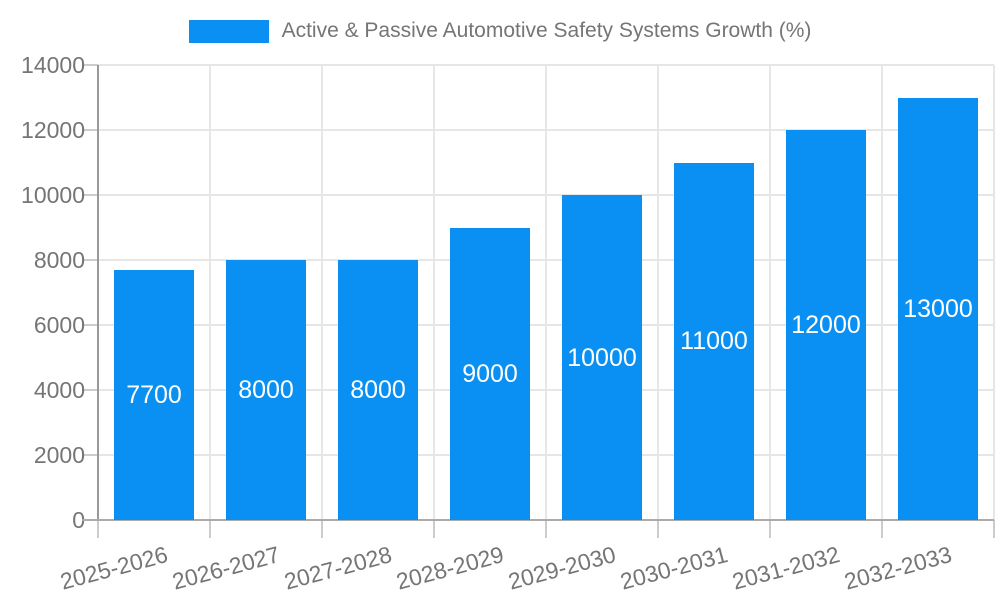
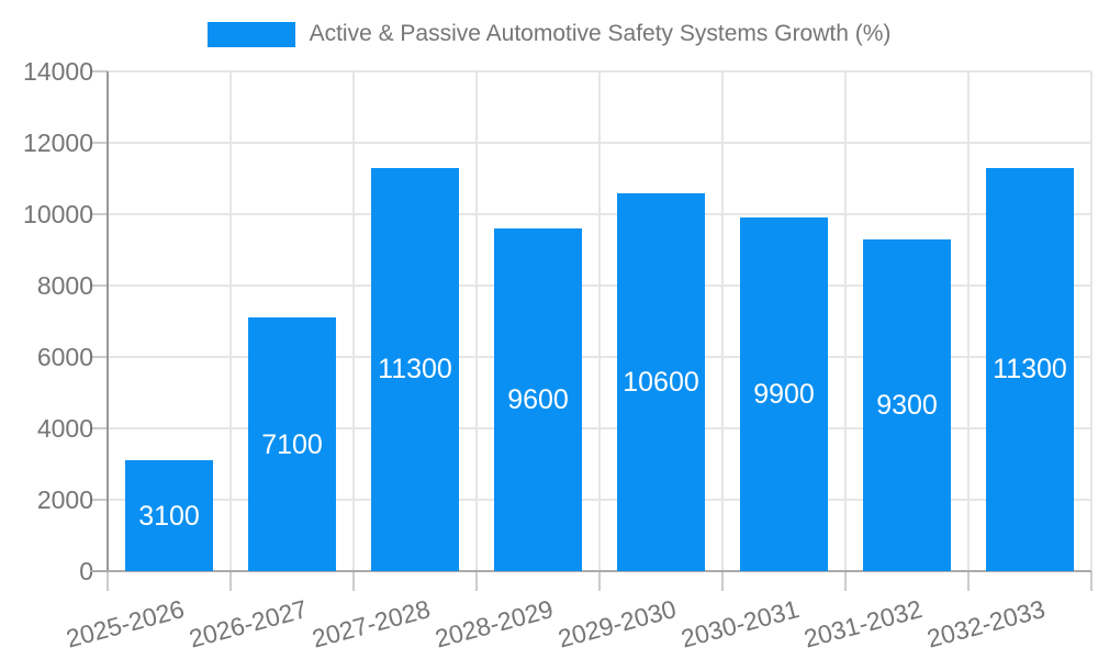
2025-2026: 7700 -> 3100
2026-2027: 8000 -> 7100
2027-2028: 8000 -> 11300
2028-2029: 9000 -> 9600
2029-2030: 10000 -> 10600
2030-2031: 11000 -> 9900
2031-2032: 12000 -> 9300
2032-2033: 13000 -> 11300
